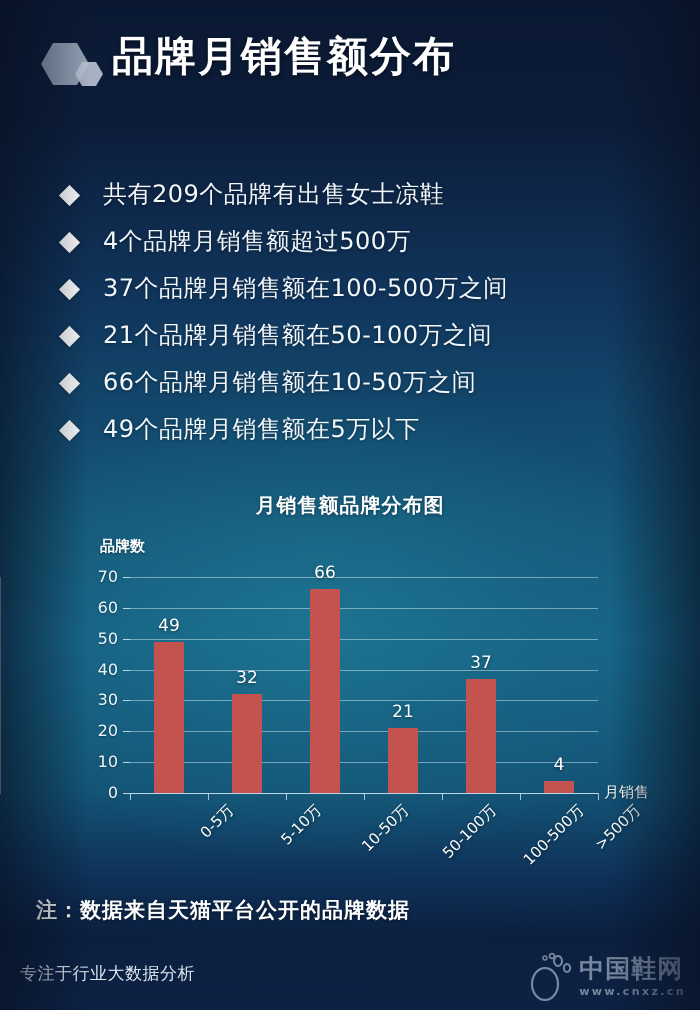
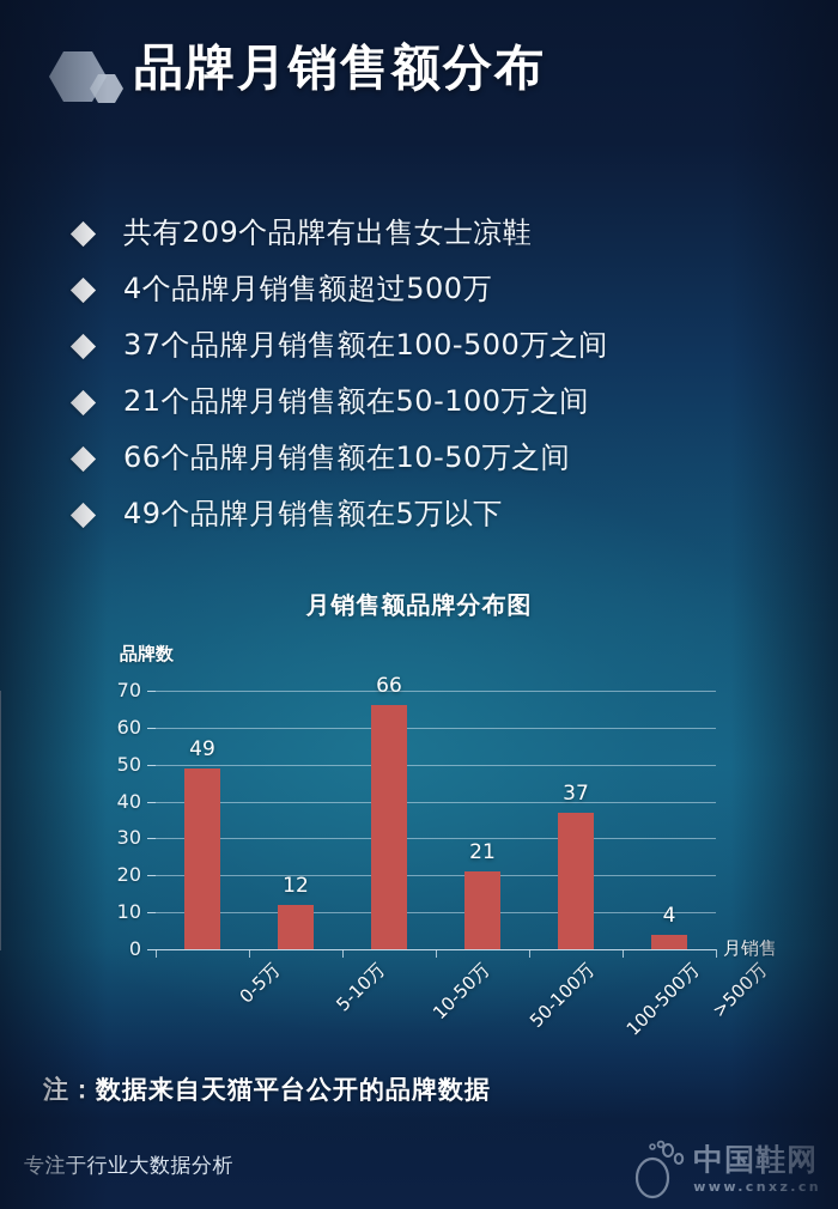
5-10万: 32 -> 12
